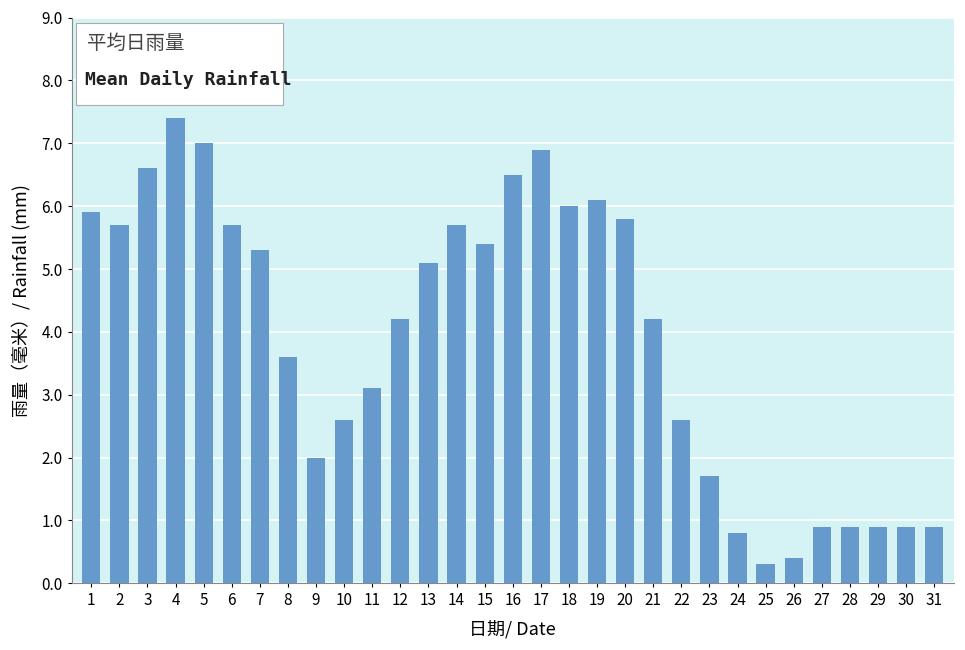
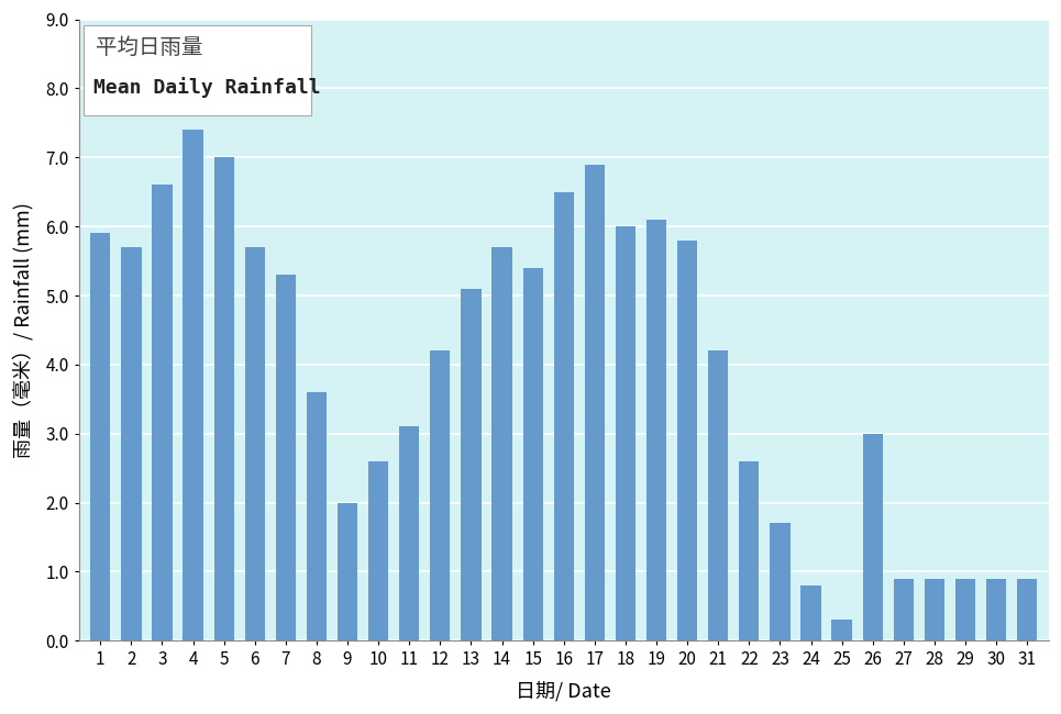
26: 0.4 -> 3.0
